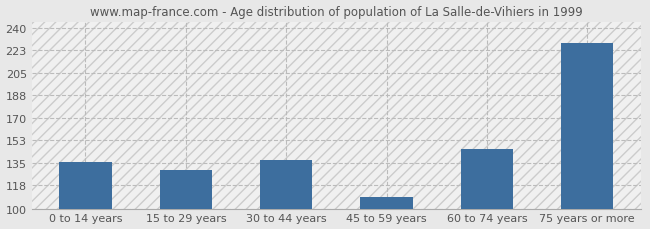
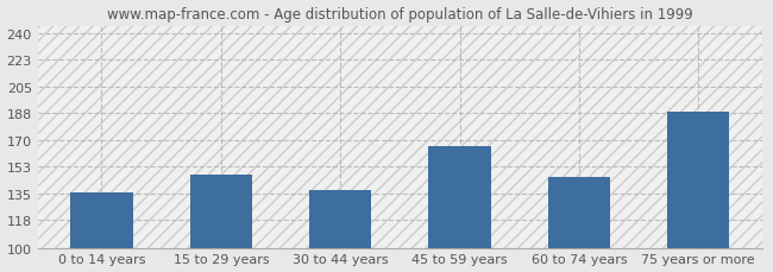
15 to 29 years: 130 -> 148
45 to 59 years: 109 -> 166
75 years or more: 228 -> 189
